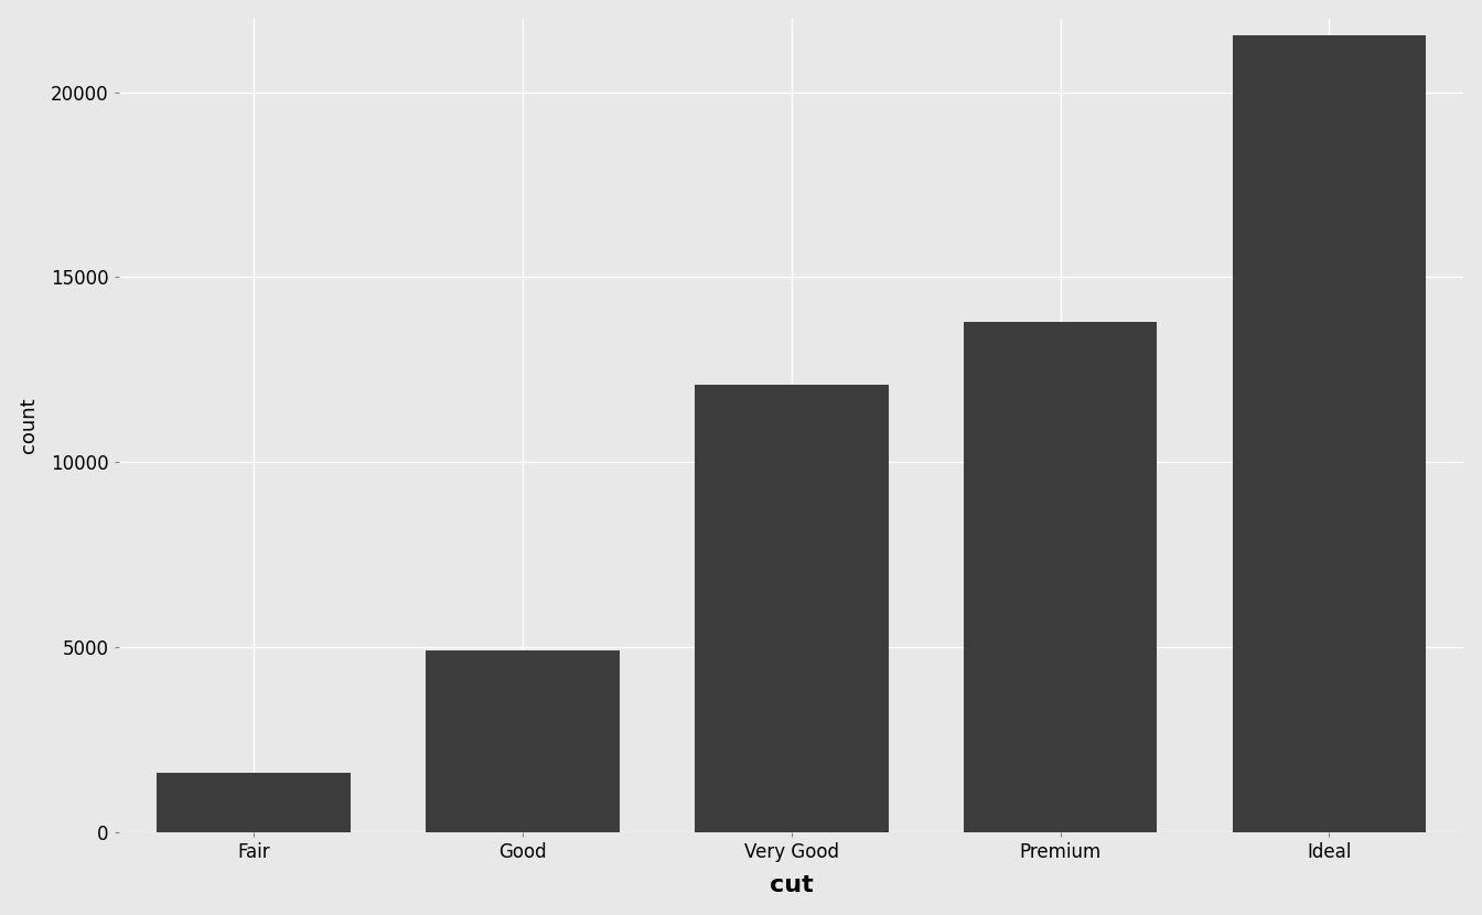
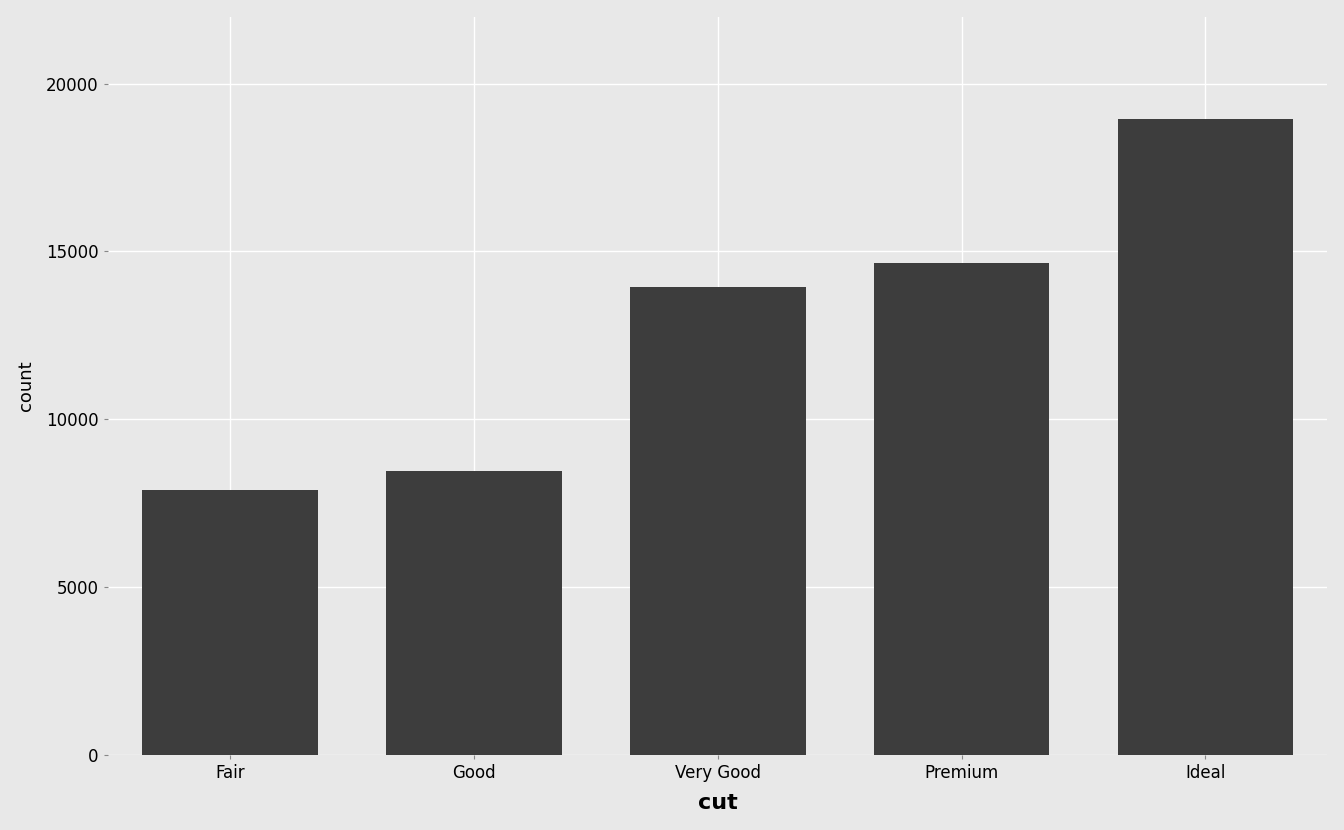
Fair: 1610 -> 7900
Good: 4910 -> 8450
Very Good: 12080 -> 13950
Premium: 13790 -> 14650
Ideal: 21550 -> 18950
